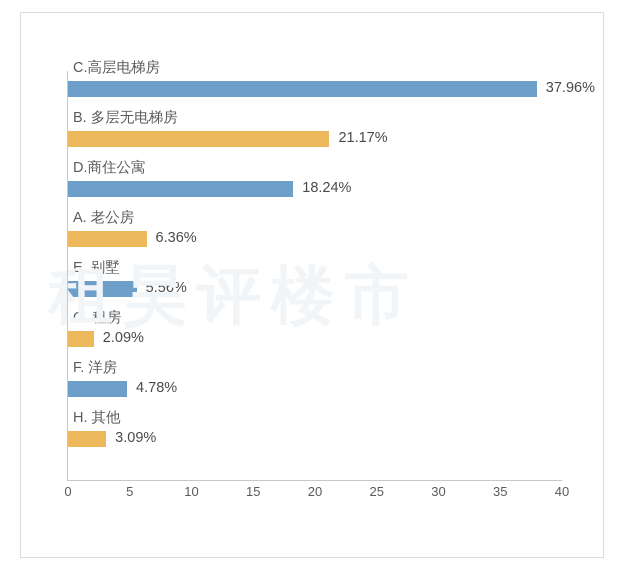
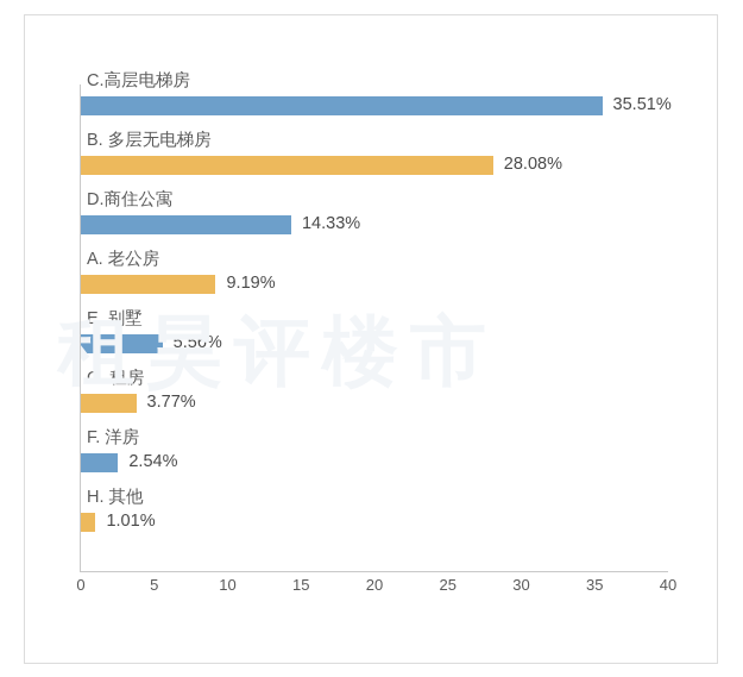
C.高层电梯房: 37.96% -> 35.51%
B. 多层无电梯房: 21.17% -> 28.08%
D.商住公寓: 18.24% -> 14.33%
A. 老公房: 6.36% -> 9.19%
G. 租房: 2.09% -> 3.77%
F. 洋房: 4.78% -> 2.54%
H. 其他: 3.09% -> 1.01%
